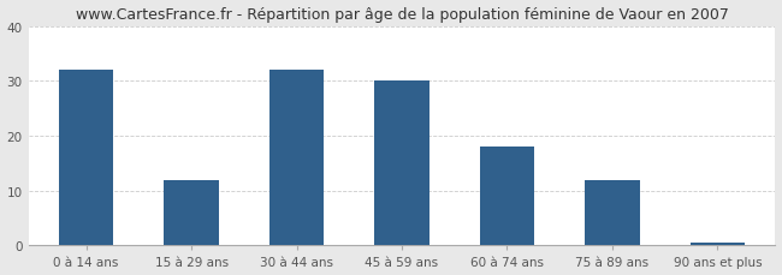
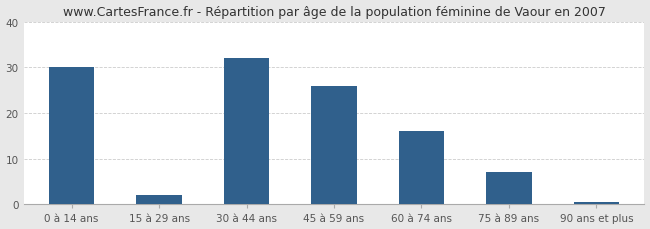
0 à 14 ans: 32.0 -> 30.0
15 à 29 ans: 12.0 -> 2.0
45 à 59 ans: 30.0 -> 26.0
60 à 74 ans: 18.0 -> 16.0
75 à 89 ans: 12.0 -> 7.0
